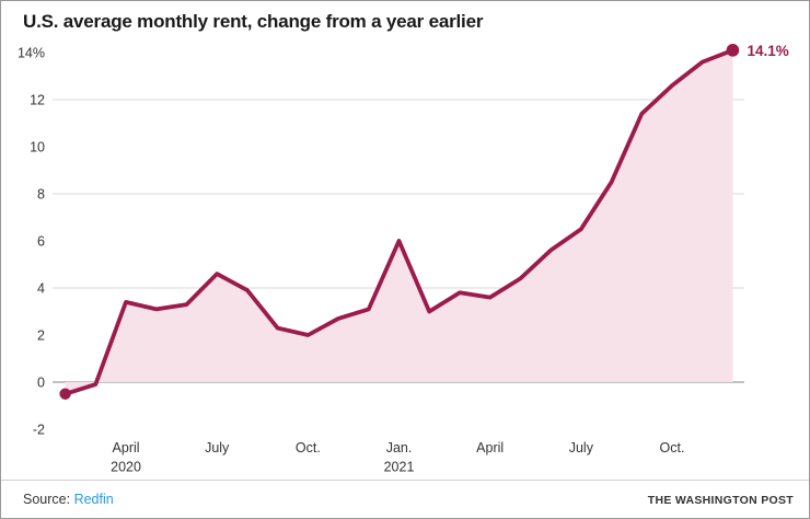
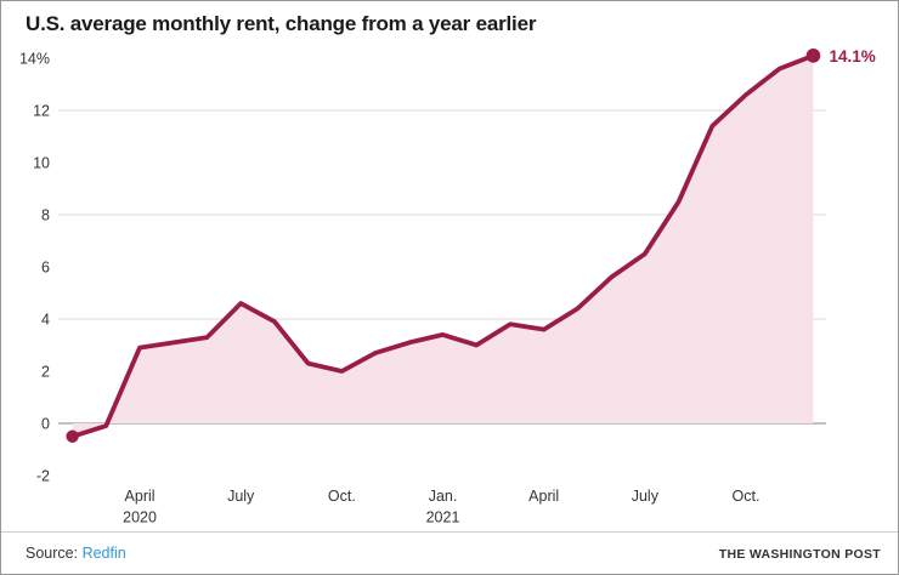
April 2020: 3.4% -> 2.9%
Jan. 2021: 6.0% -> 3.4%
